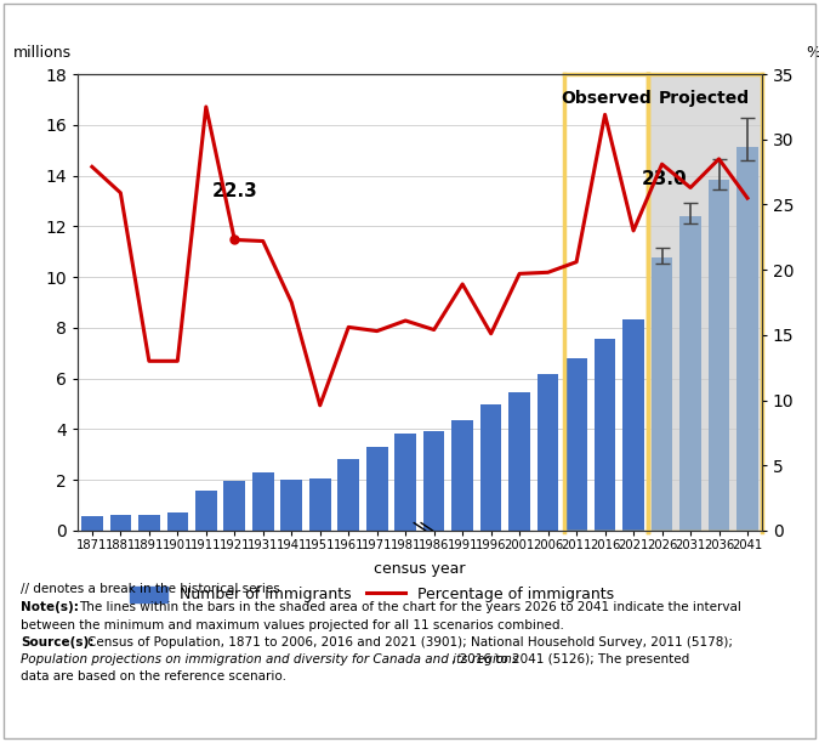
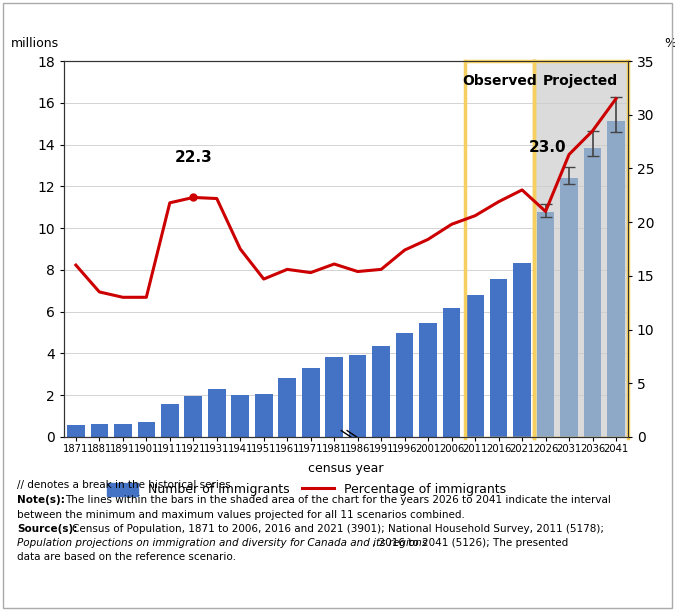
Percentage of immigrants/1871: 27.9 -> 16.0
Percentage of immigrants/1881: 25.9 -> 13.5
Percentage of immigrants/1911: 32.5 -> 21.8
Percentage of immigrants/1951: 9.6 -> 14.7
Percentage of immigrants/1991: 18.9 -> 15.6
Percentage of immigrants/1996: 15.1 -> 17.4
Percentage of immigrants/2001: 19.7 -> 18.4
Percentage of immigrants/2016: 31.9 -> 21.9
Percentage of immigrants/2026: 28.1 -> 21.0
Percentage of immigrants/2041: 25.5 -> 31.5
